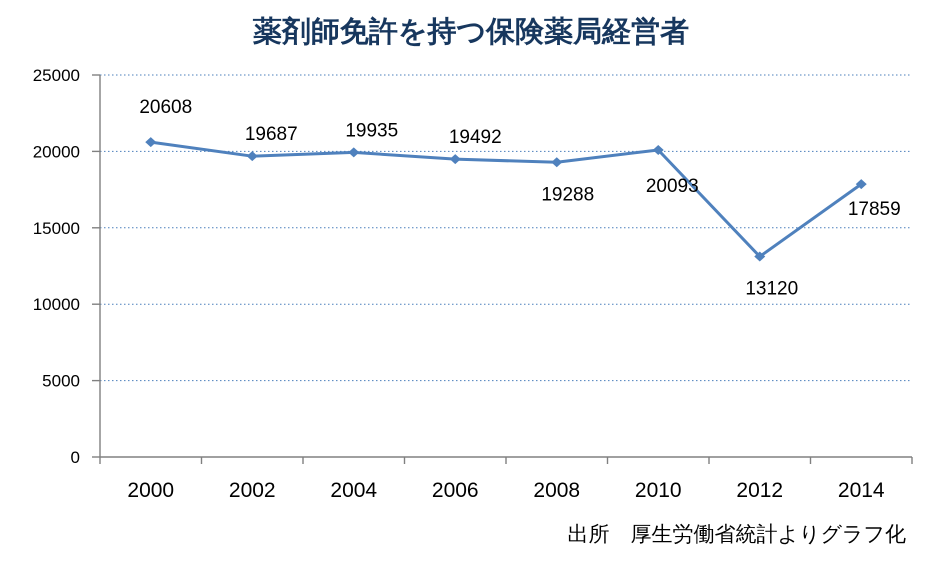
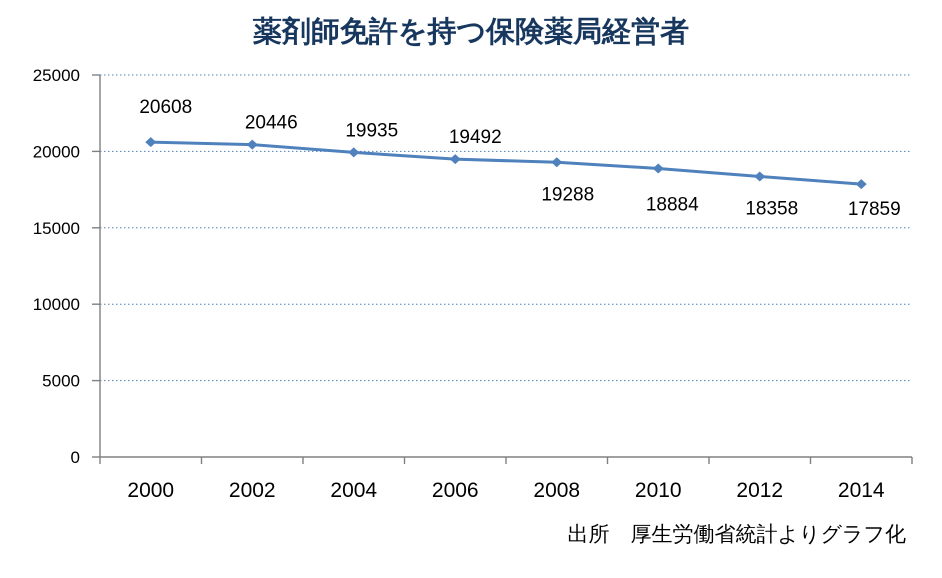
2002: 19687 -> 20446
2010: 20093 -> 18884
2012: 13120 -> 18358
